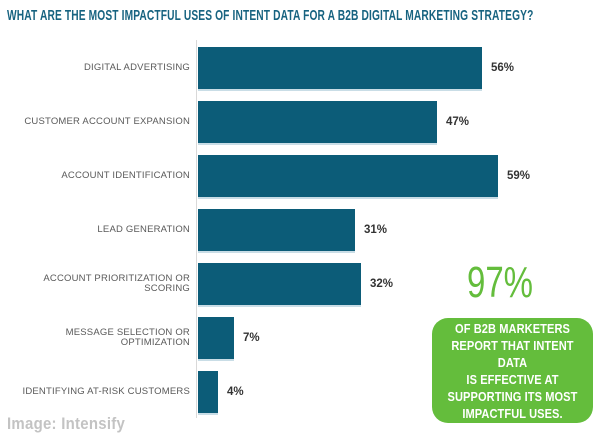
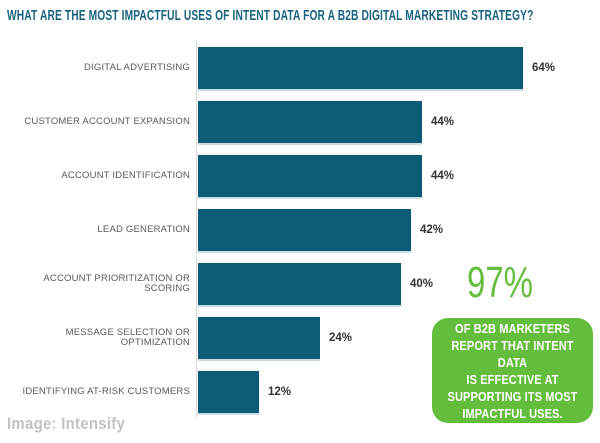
DIGITAL ADVERTISING: 56% -> 64%
CUSTOMER ACCOUNT EXPANSION: 47% -> 44%
ACCOUNT IDENTIFICATION: 59% -> 44%
LEAD GENERATION: 31% -> 42%
ACCOUNT PRIORITIZATION OR SCORING: 32% -> 40%
MESSAGE SELECTION OR OPTIMIZATION: 7% -> 24%
IDENTIFYING AT-RISK CUSTOMERS: 4% -> 12%
